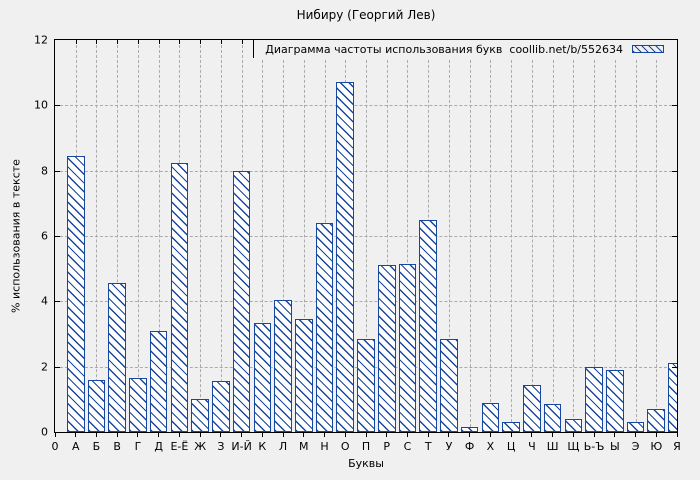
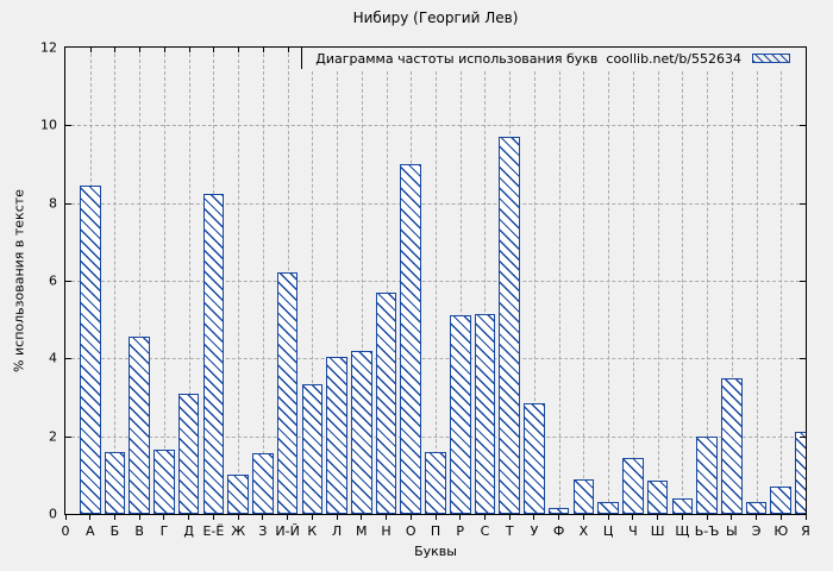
И-Й: 8.0 -> 6.2
М: 3.5 -> 4.2
Н: 6.4 -> 5.7
О: 10.7 -> 9.0
П: 2.9 -> 1.6
Т: 6.5 -> 9.7
Ы: 1.9 -> 3.5
